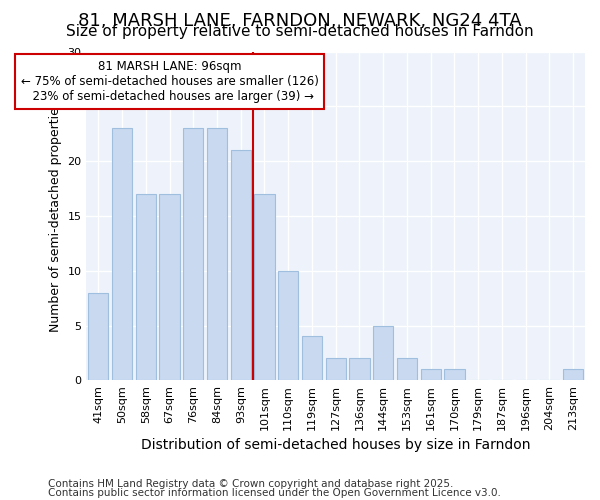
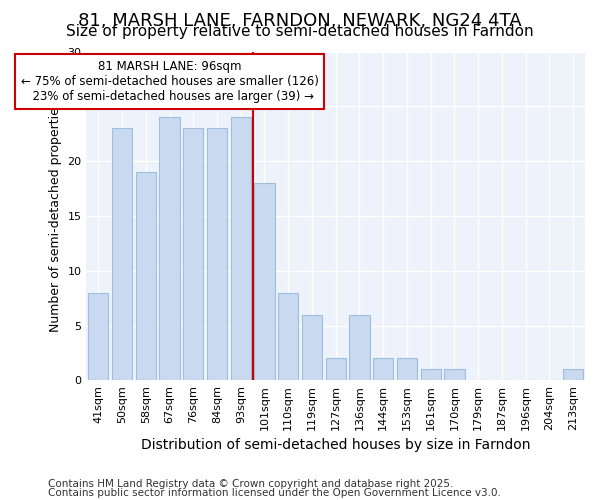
58sqm: 17 -> 19
67sqm: 17 -> 24
93sqm: 21 -> 24
101sqm: 17 -> 18
110sqm: 10 -> 8
119sqm: 4 -> 6
136sqm: 2 -> 6
144sqm: 5 -> 2
